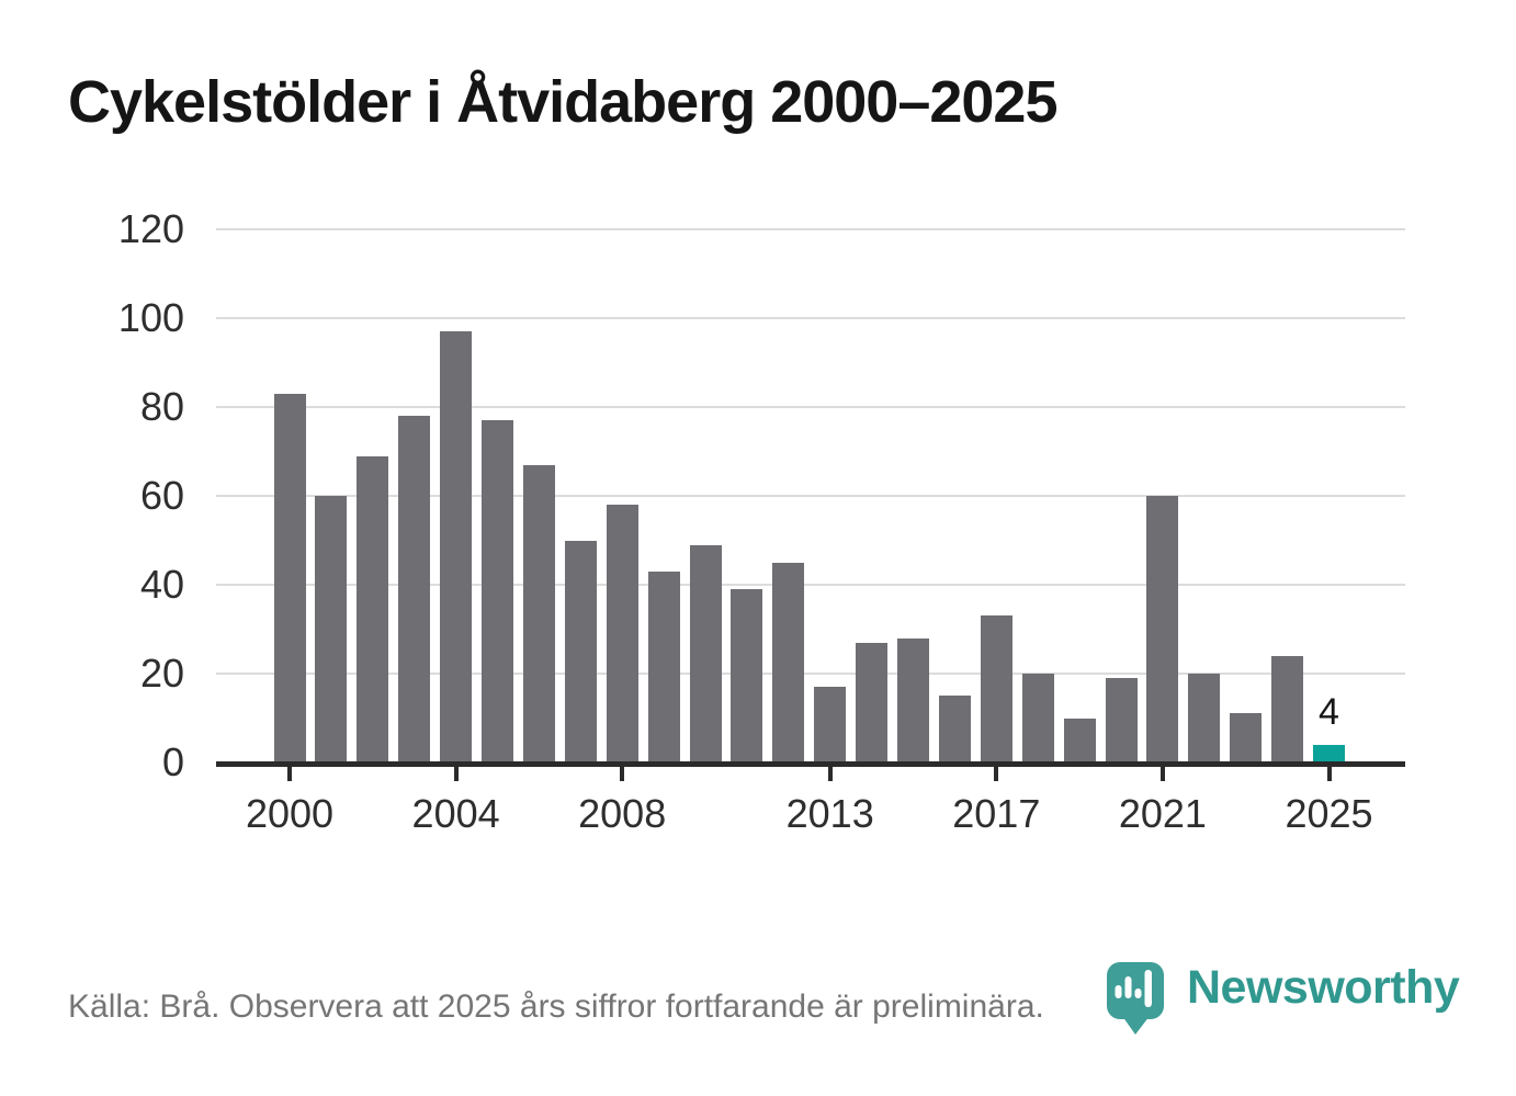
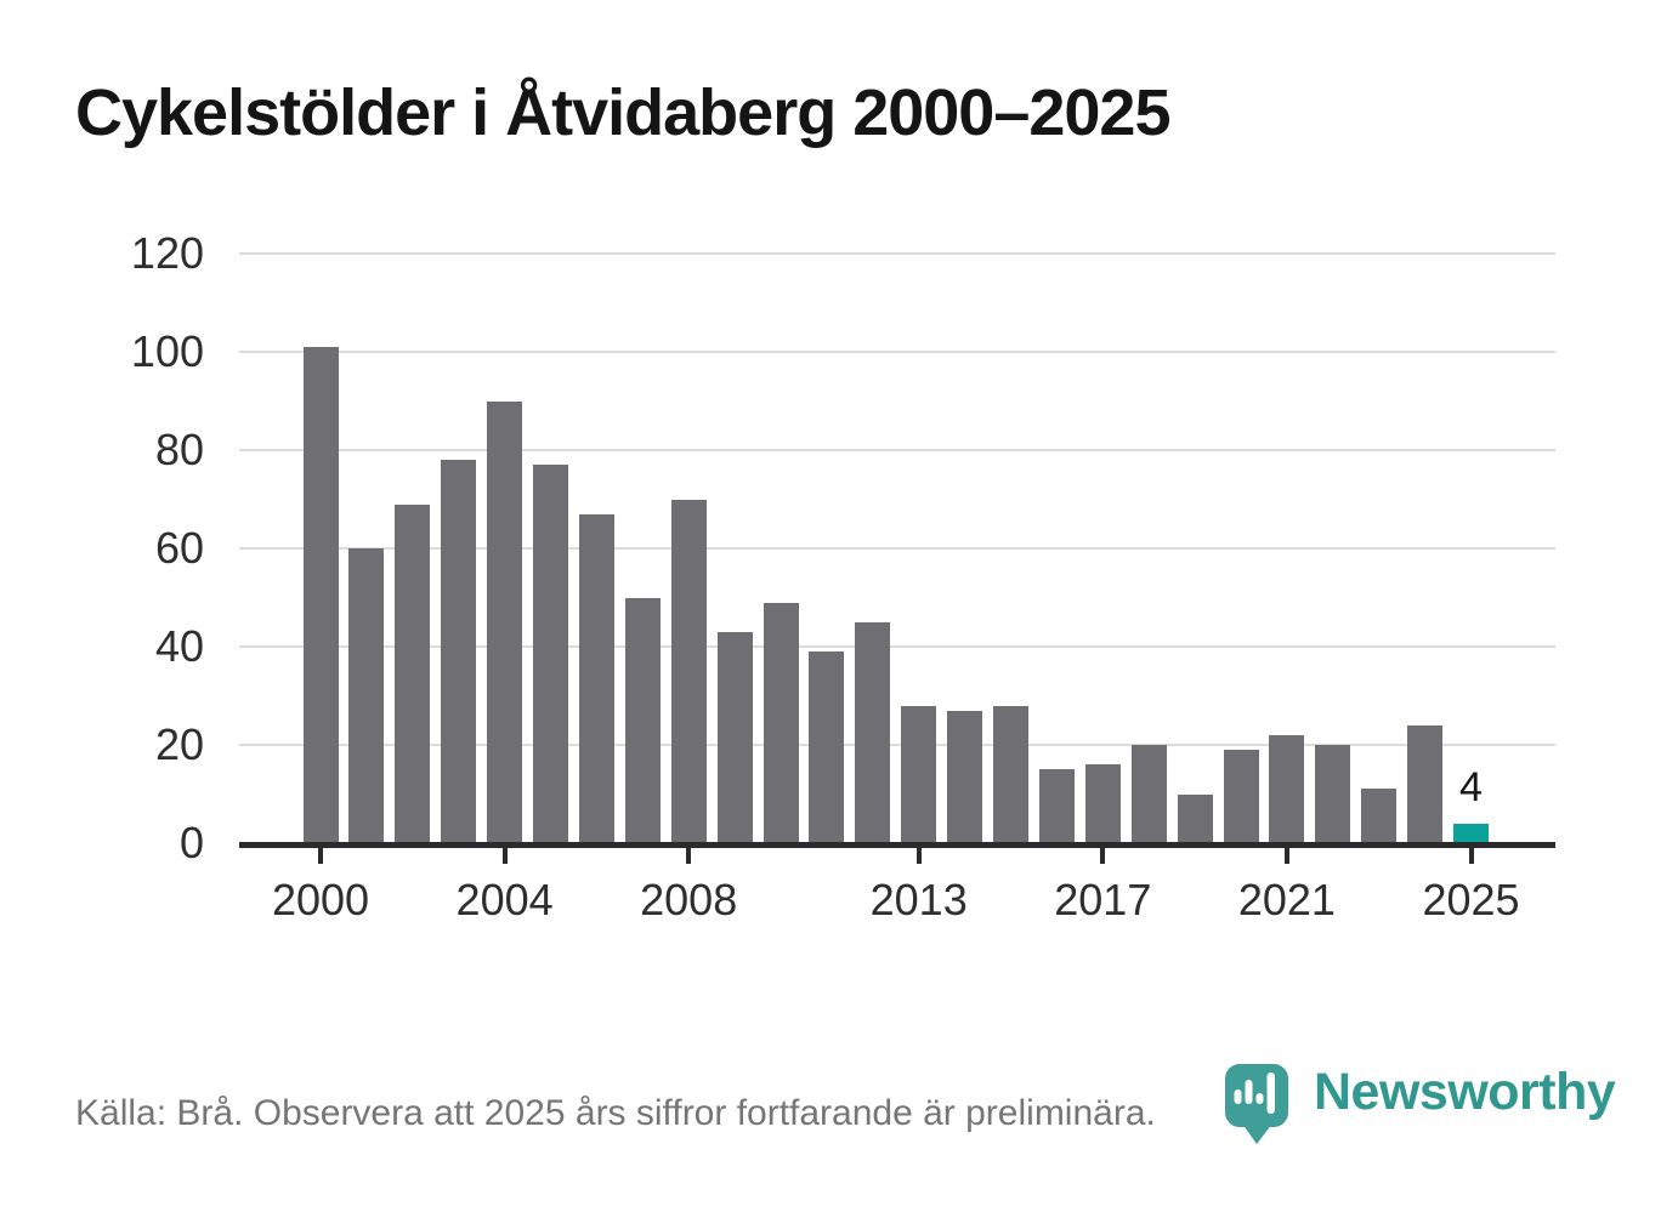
2000: 83 -> 101
2004: 97 -> 90
2008: 58 -> 70
2013: 17 -> 28
2017: 33 -> 16
2021: 60 -> 22
